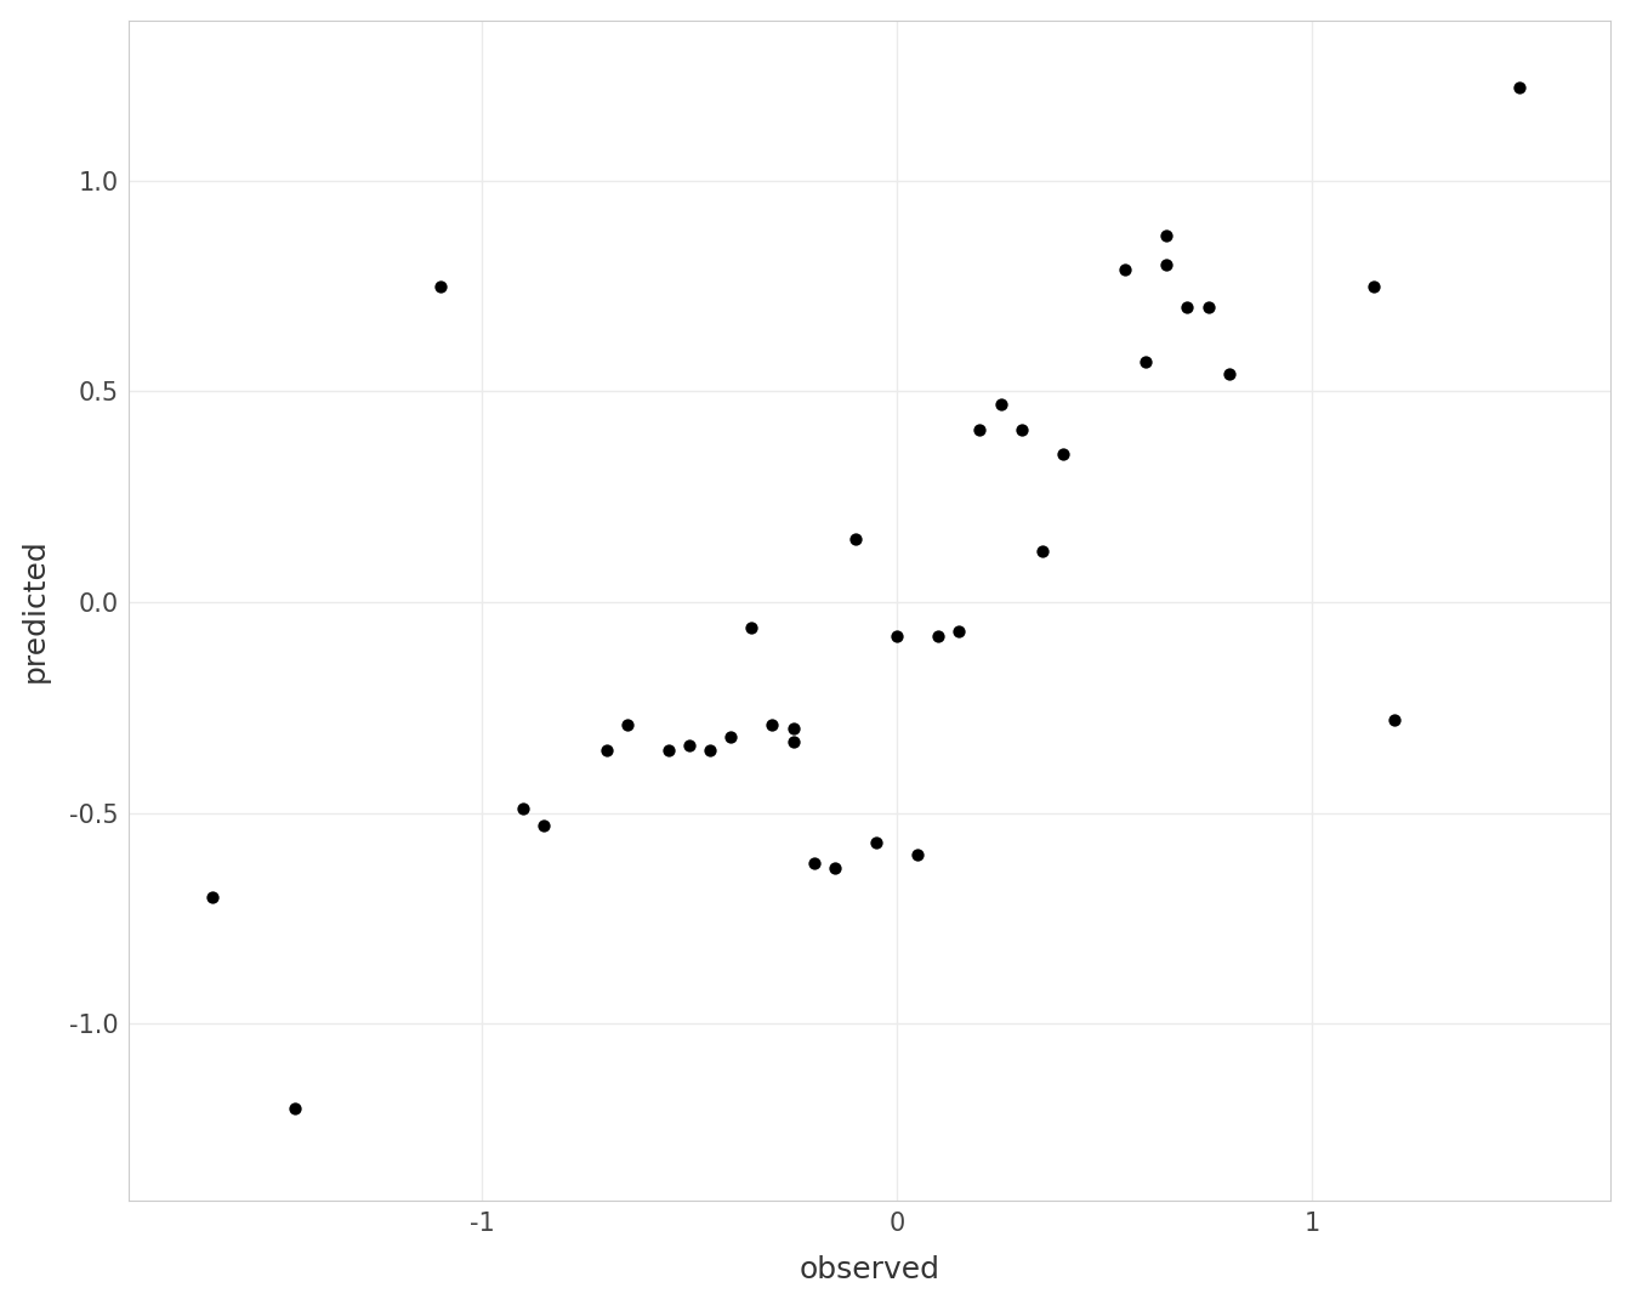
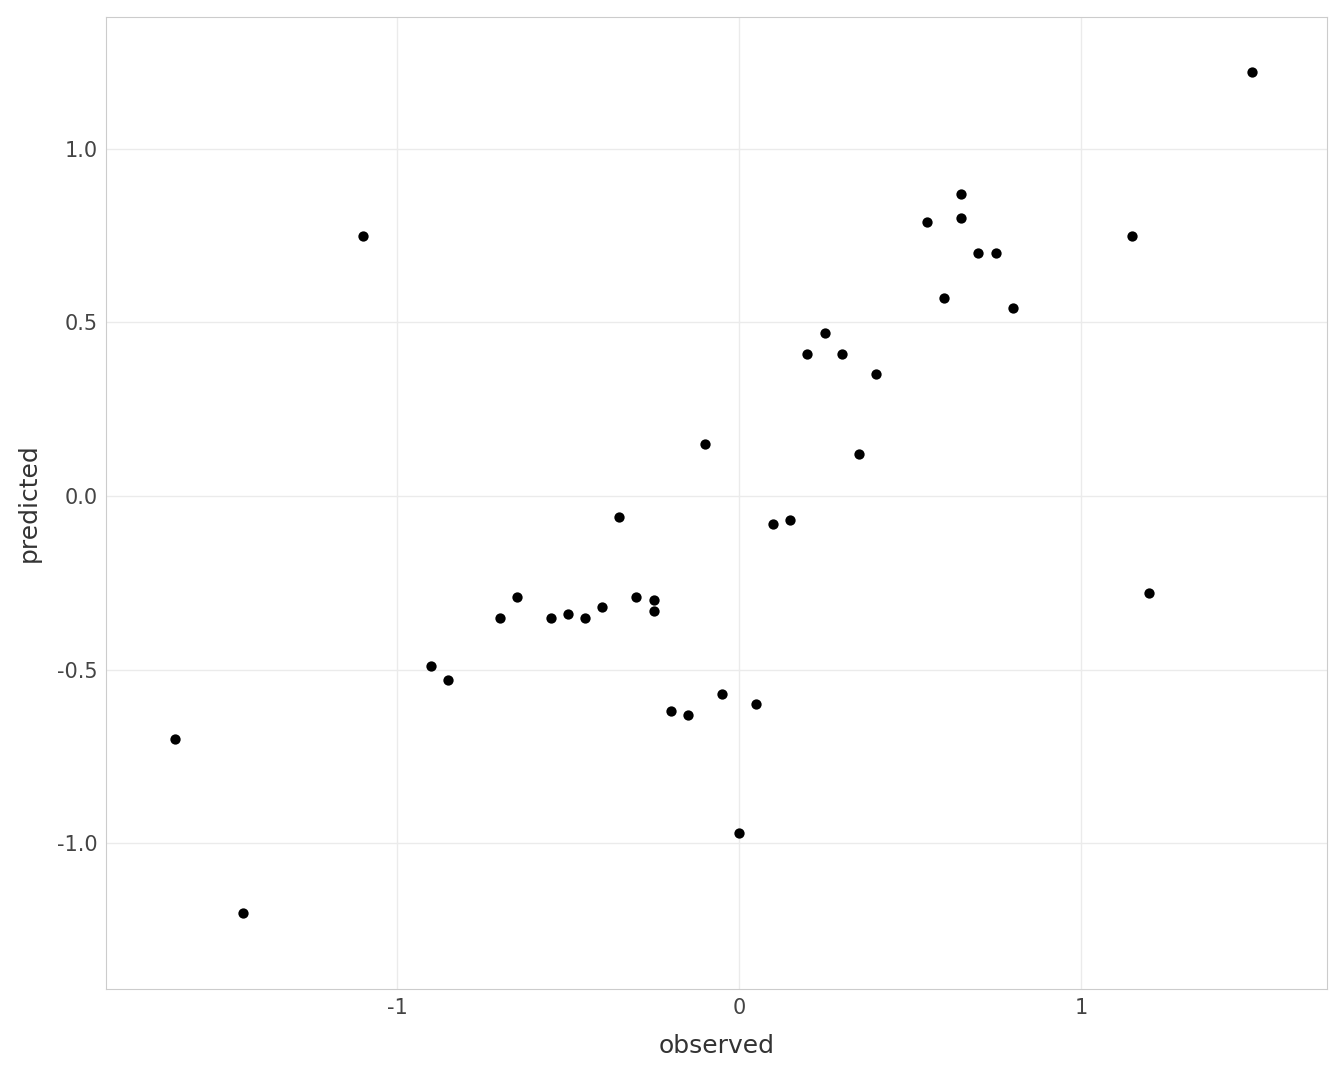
0: -0.08 -> -0.97
